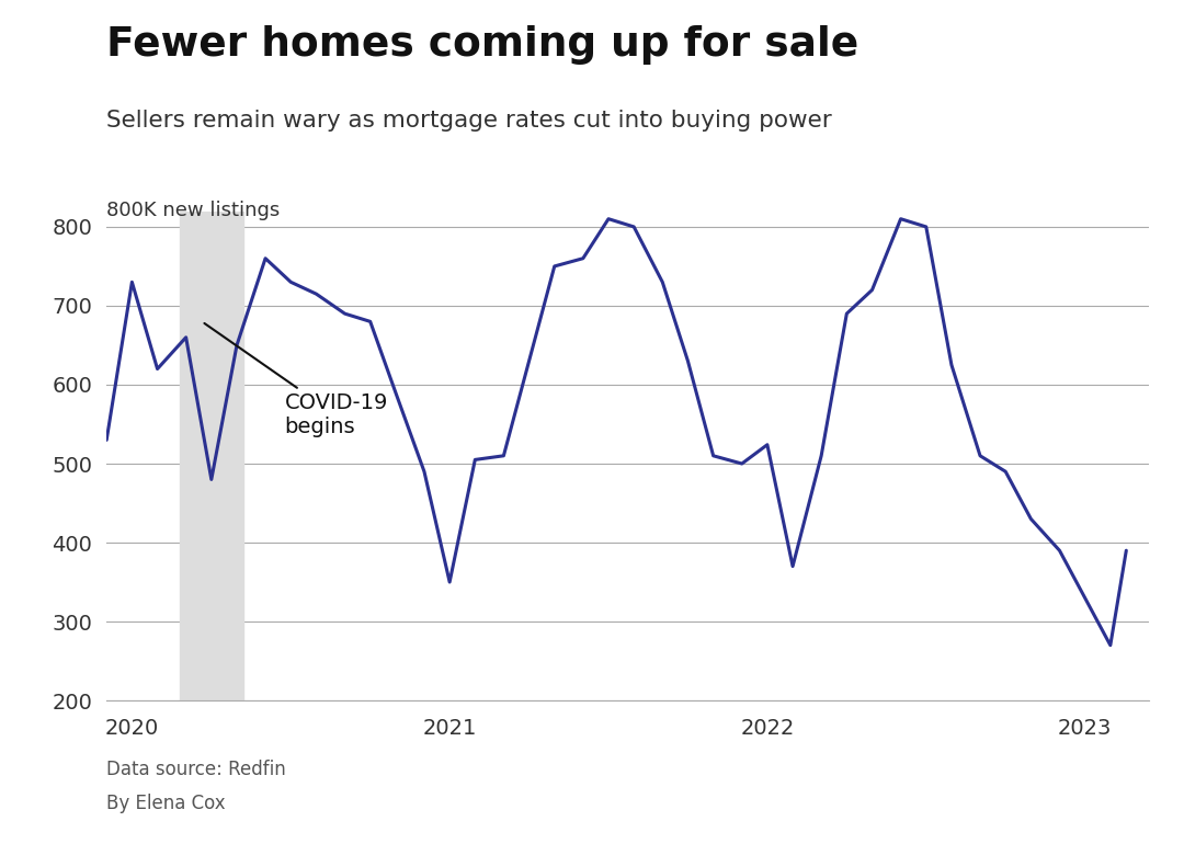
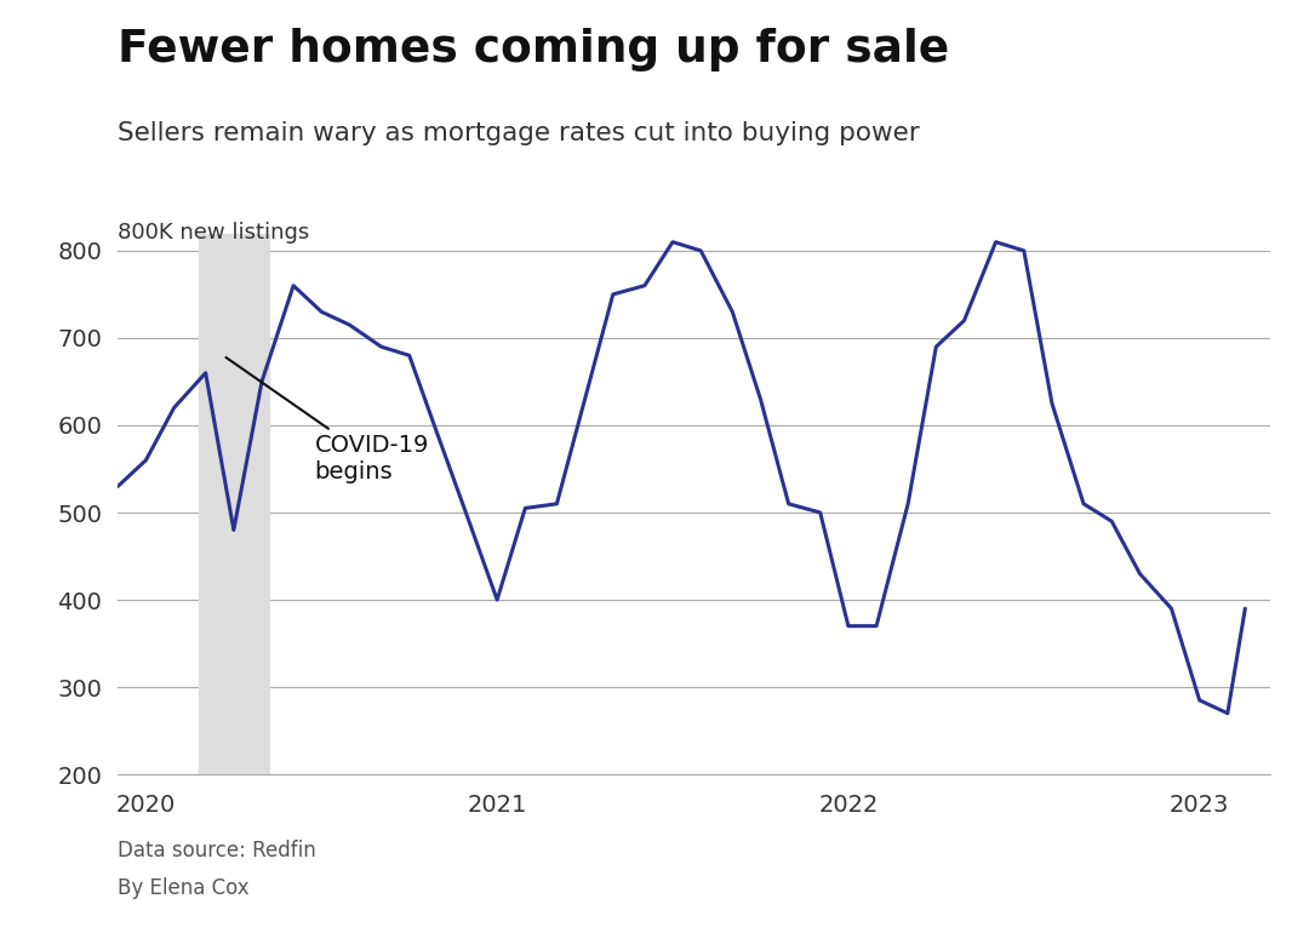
2020: 730 -> 560
2021: 350 -> 400
2022: 524 -> 370
2023: 330 -> 285
